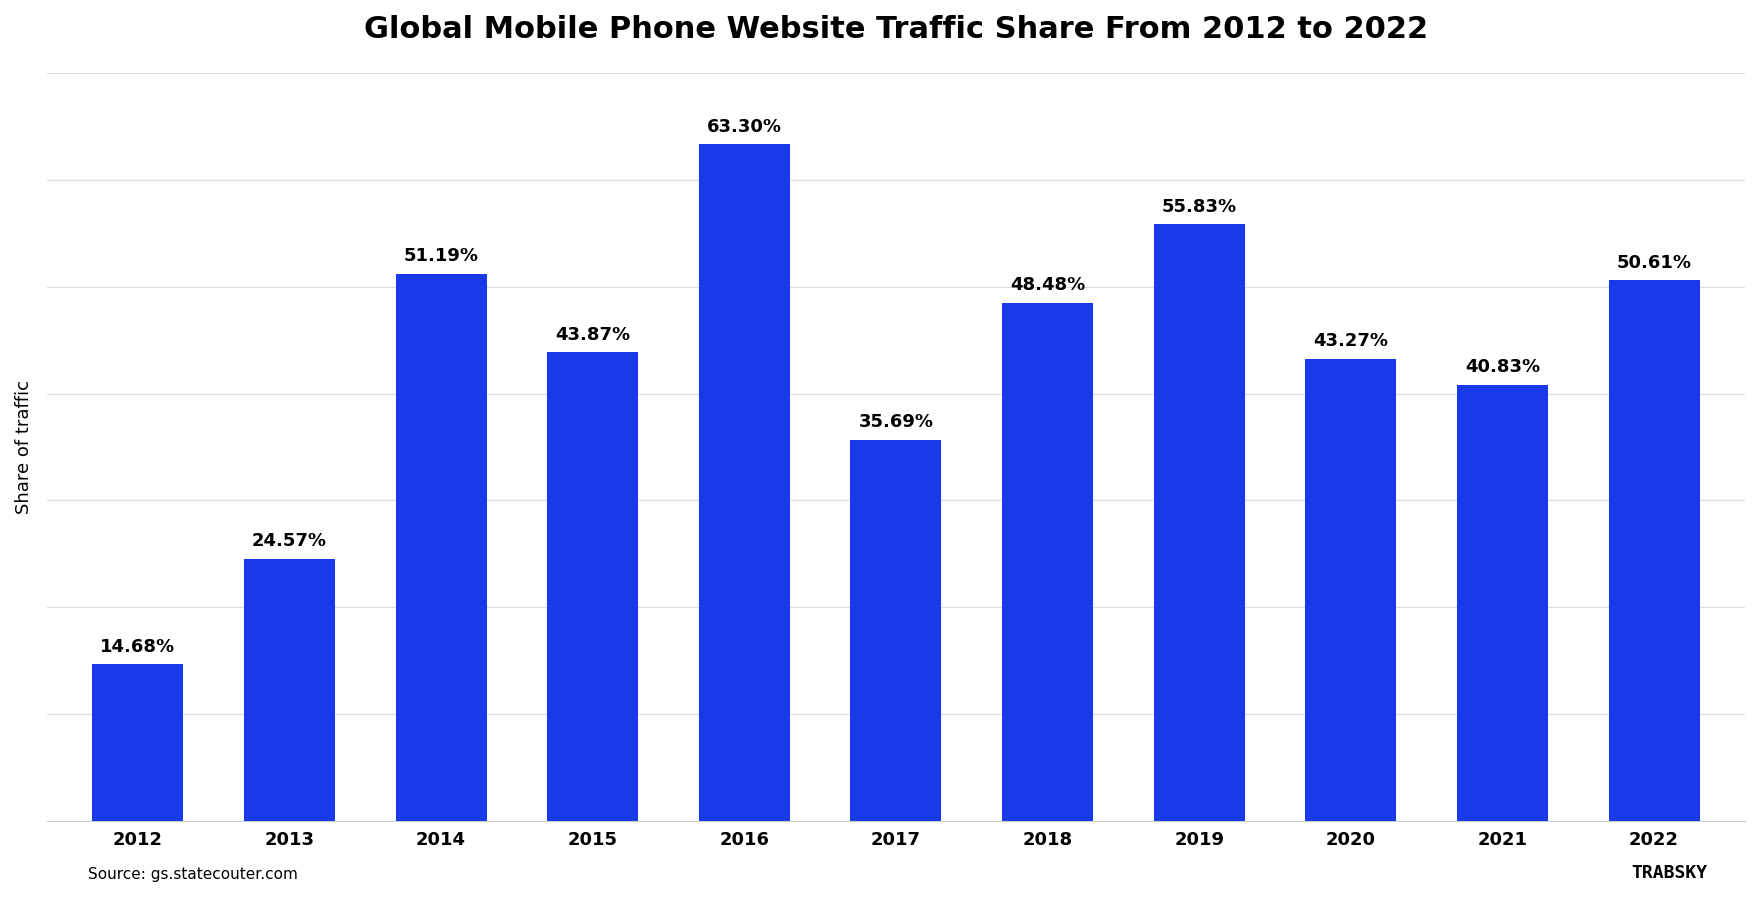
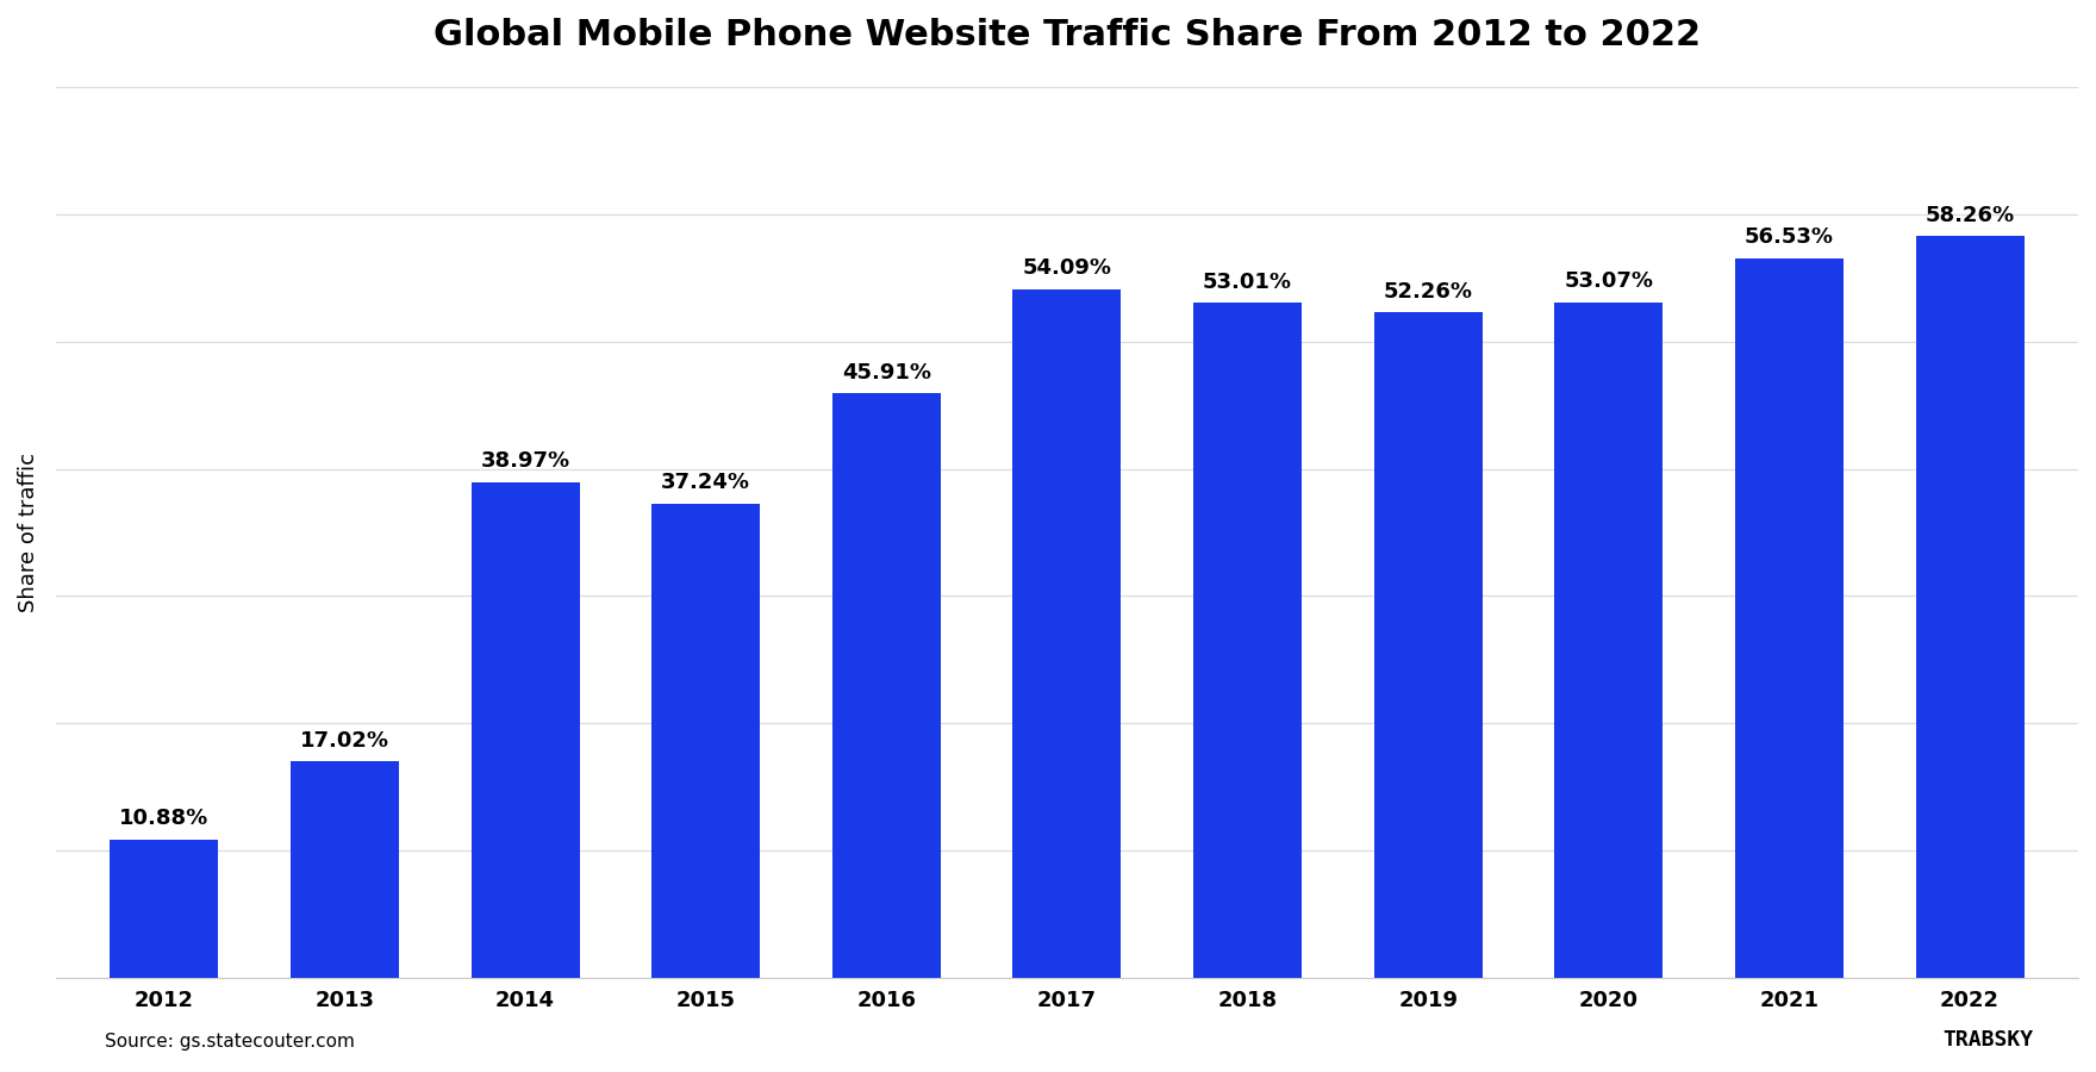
2012: 14.68% -> 10.88%
2013: 24.57% -> 17.02%
2014: 51.19% -> 38.97%
2015: 43.87% -> 37.24%
2016: 63.30% -> 45.91%
2017: 35.69% -> 54.09%
2018: 48.48% -> 53.01%
2019: 55.83% -> 52.26%
2020: 43.27% -> 53.07%
2021: 40.83% -> 56.53%
2022: 50.61% -> 58.26%
